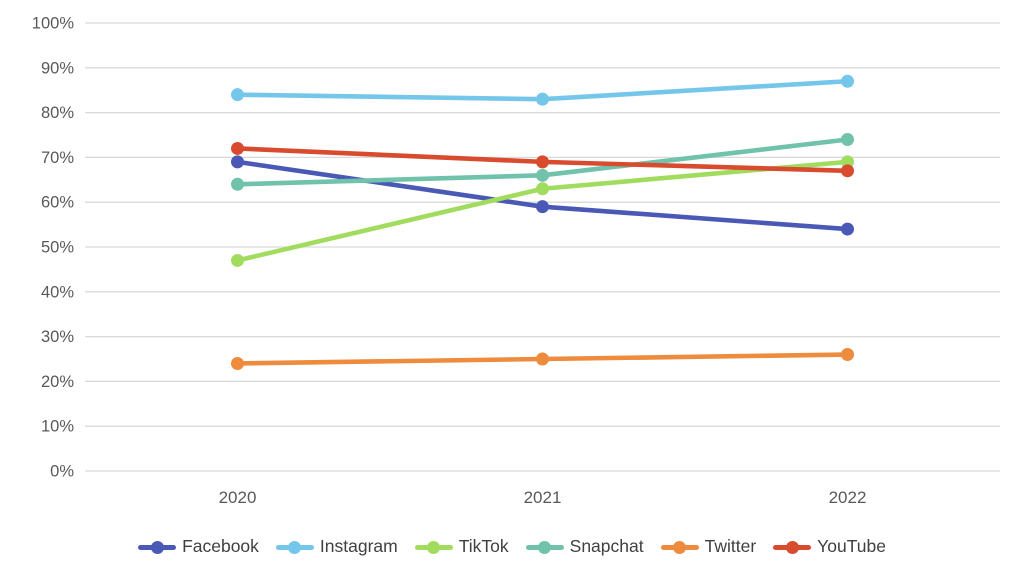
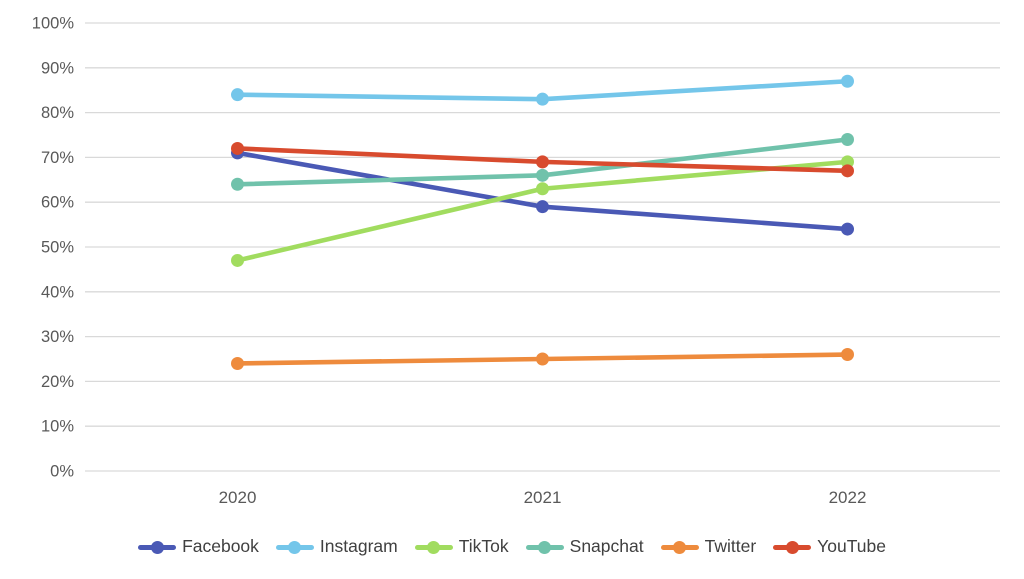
Facebook/2020: 69% -> 71%
